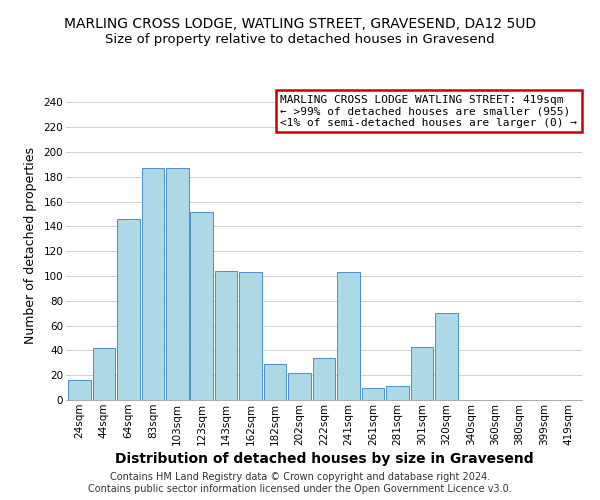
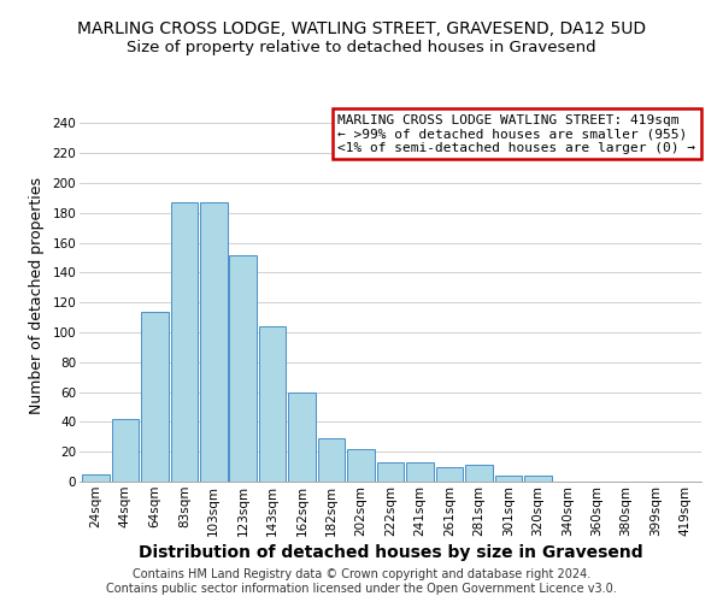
24sqm: 16 -> 5
64sqm: 146 -> 114
162sqm: 103 -> 60
222sqm: 34 -> 13
241sqm: 103 -> 13
301sqm: 43 -> 4
320sqm: 70 -> 4
